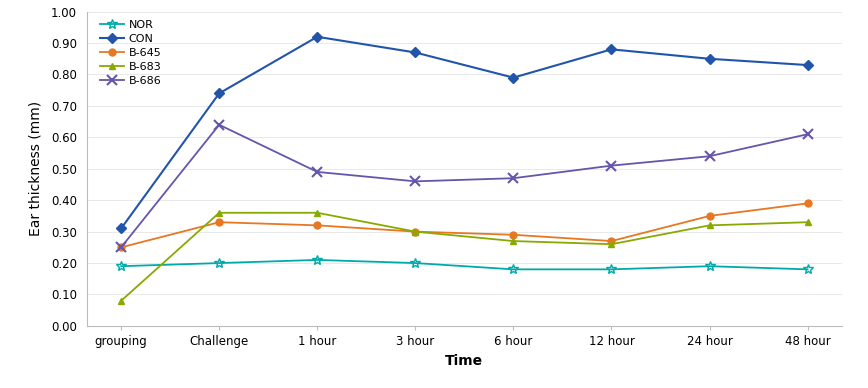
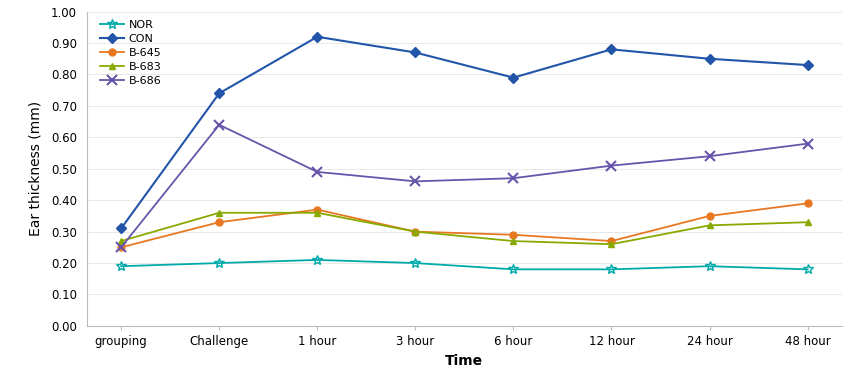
B-683/grouping: 0.08 -> 0.27
B-645/1 hour: 0.32 -> 0.37
B-686/48 hour: 0.61 -> 0.58
